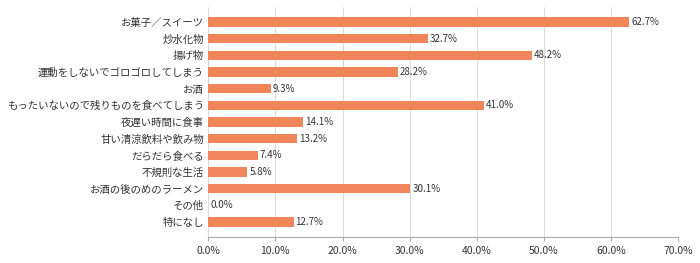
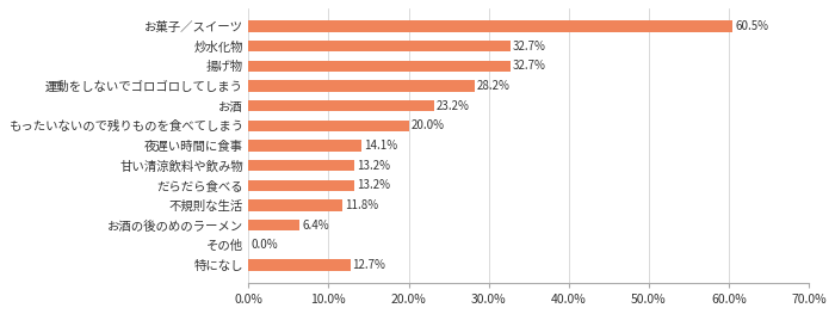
お菓子／スイーツ: 62.7% -> 60.5%
揚げ物: 48.2% -> 32.7%
お酒: 9.3% -> 23.2%
もったいないので残りものを食べてしまう: 41.0% -> 20.0%
だらだら食べる: 7.4% -> 13.2%
不規則な生活: 5.8% -> 11.8%
お酒の後のめのラーメン: 30.1% -> 6.4%
